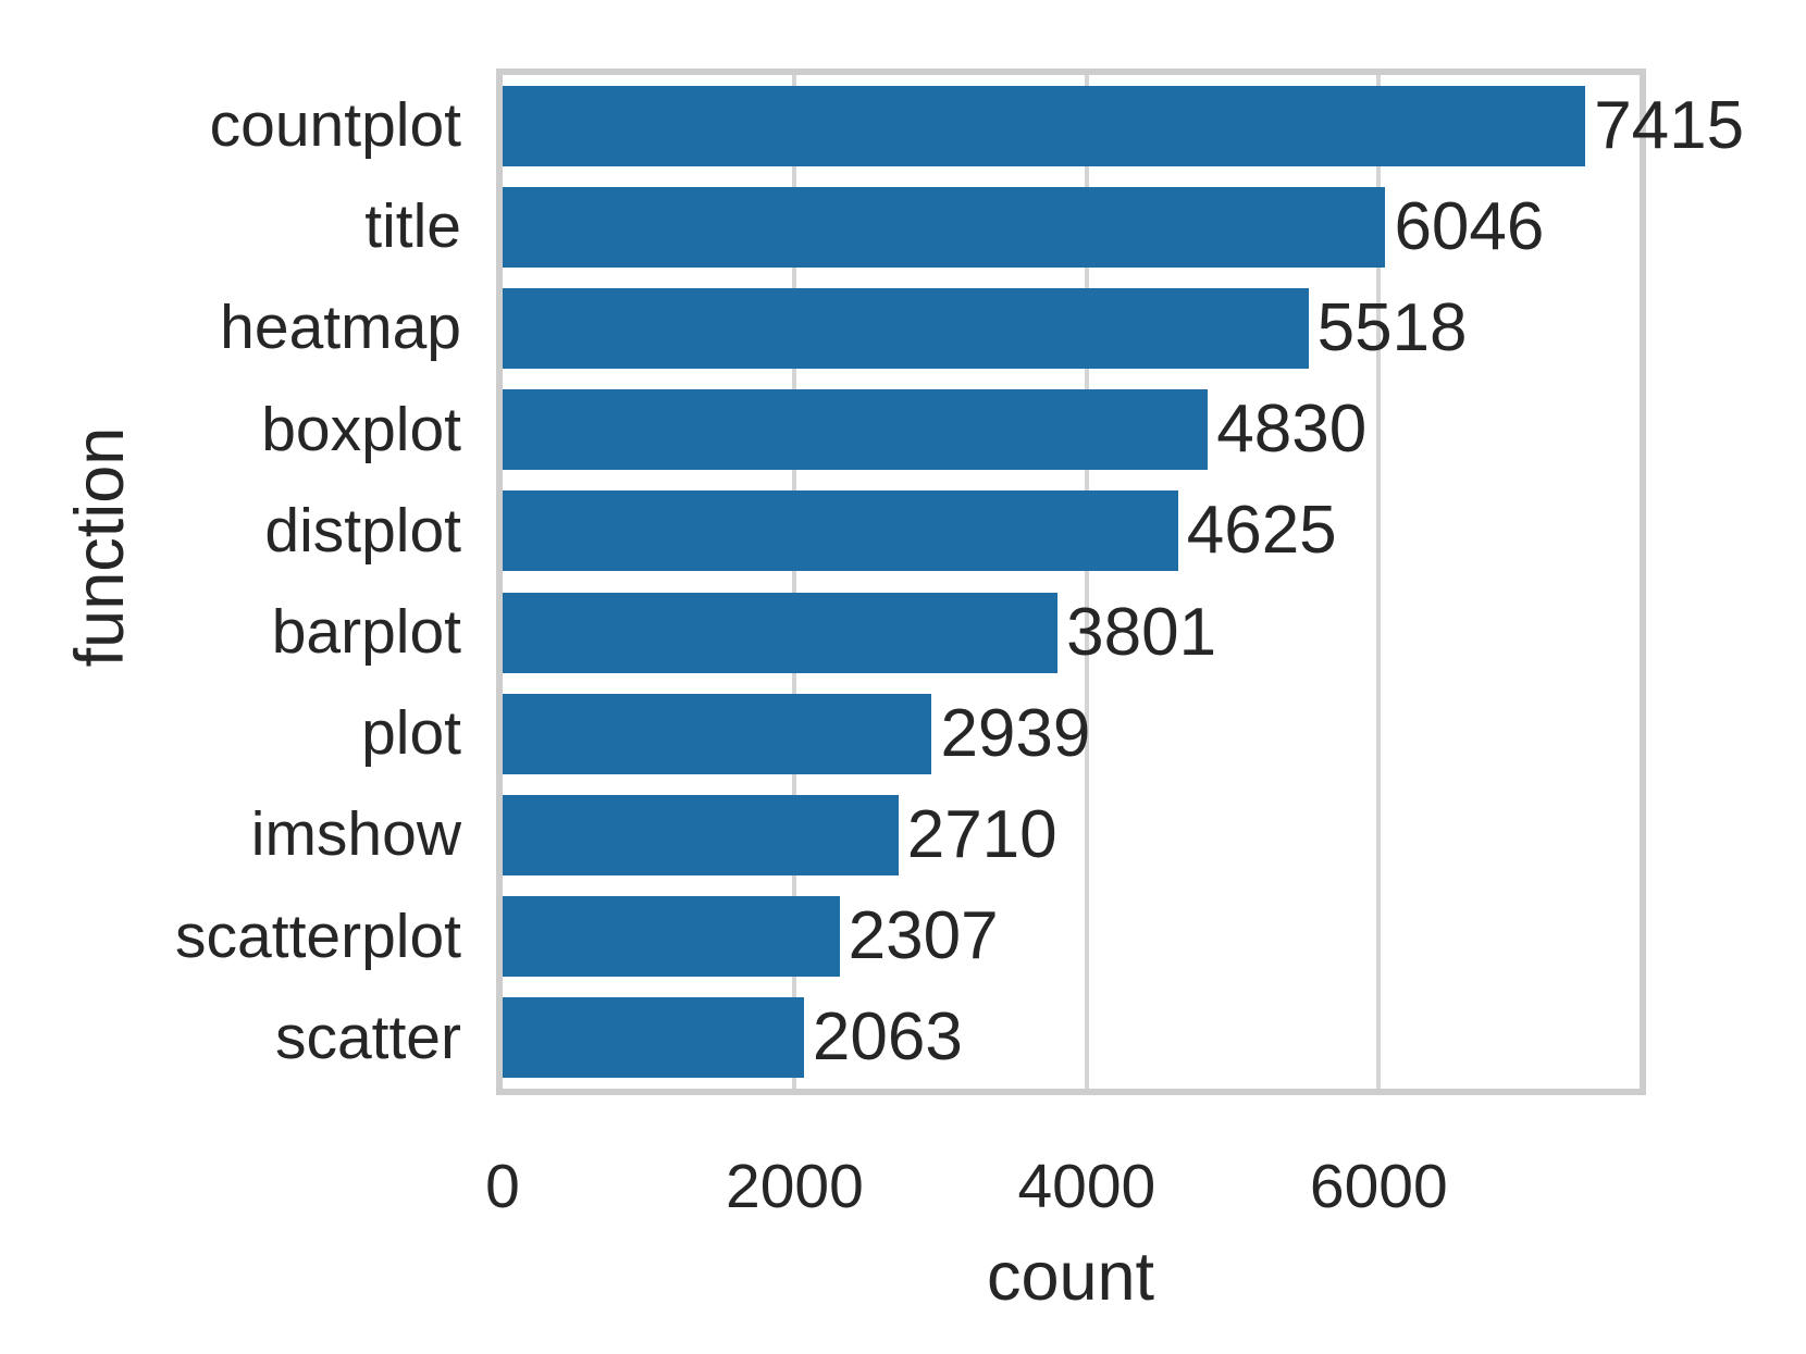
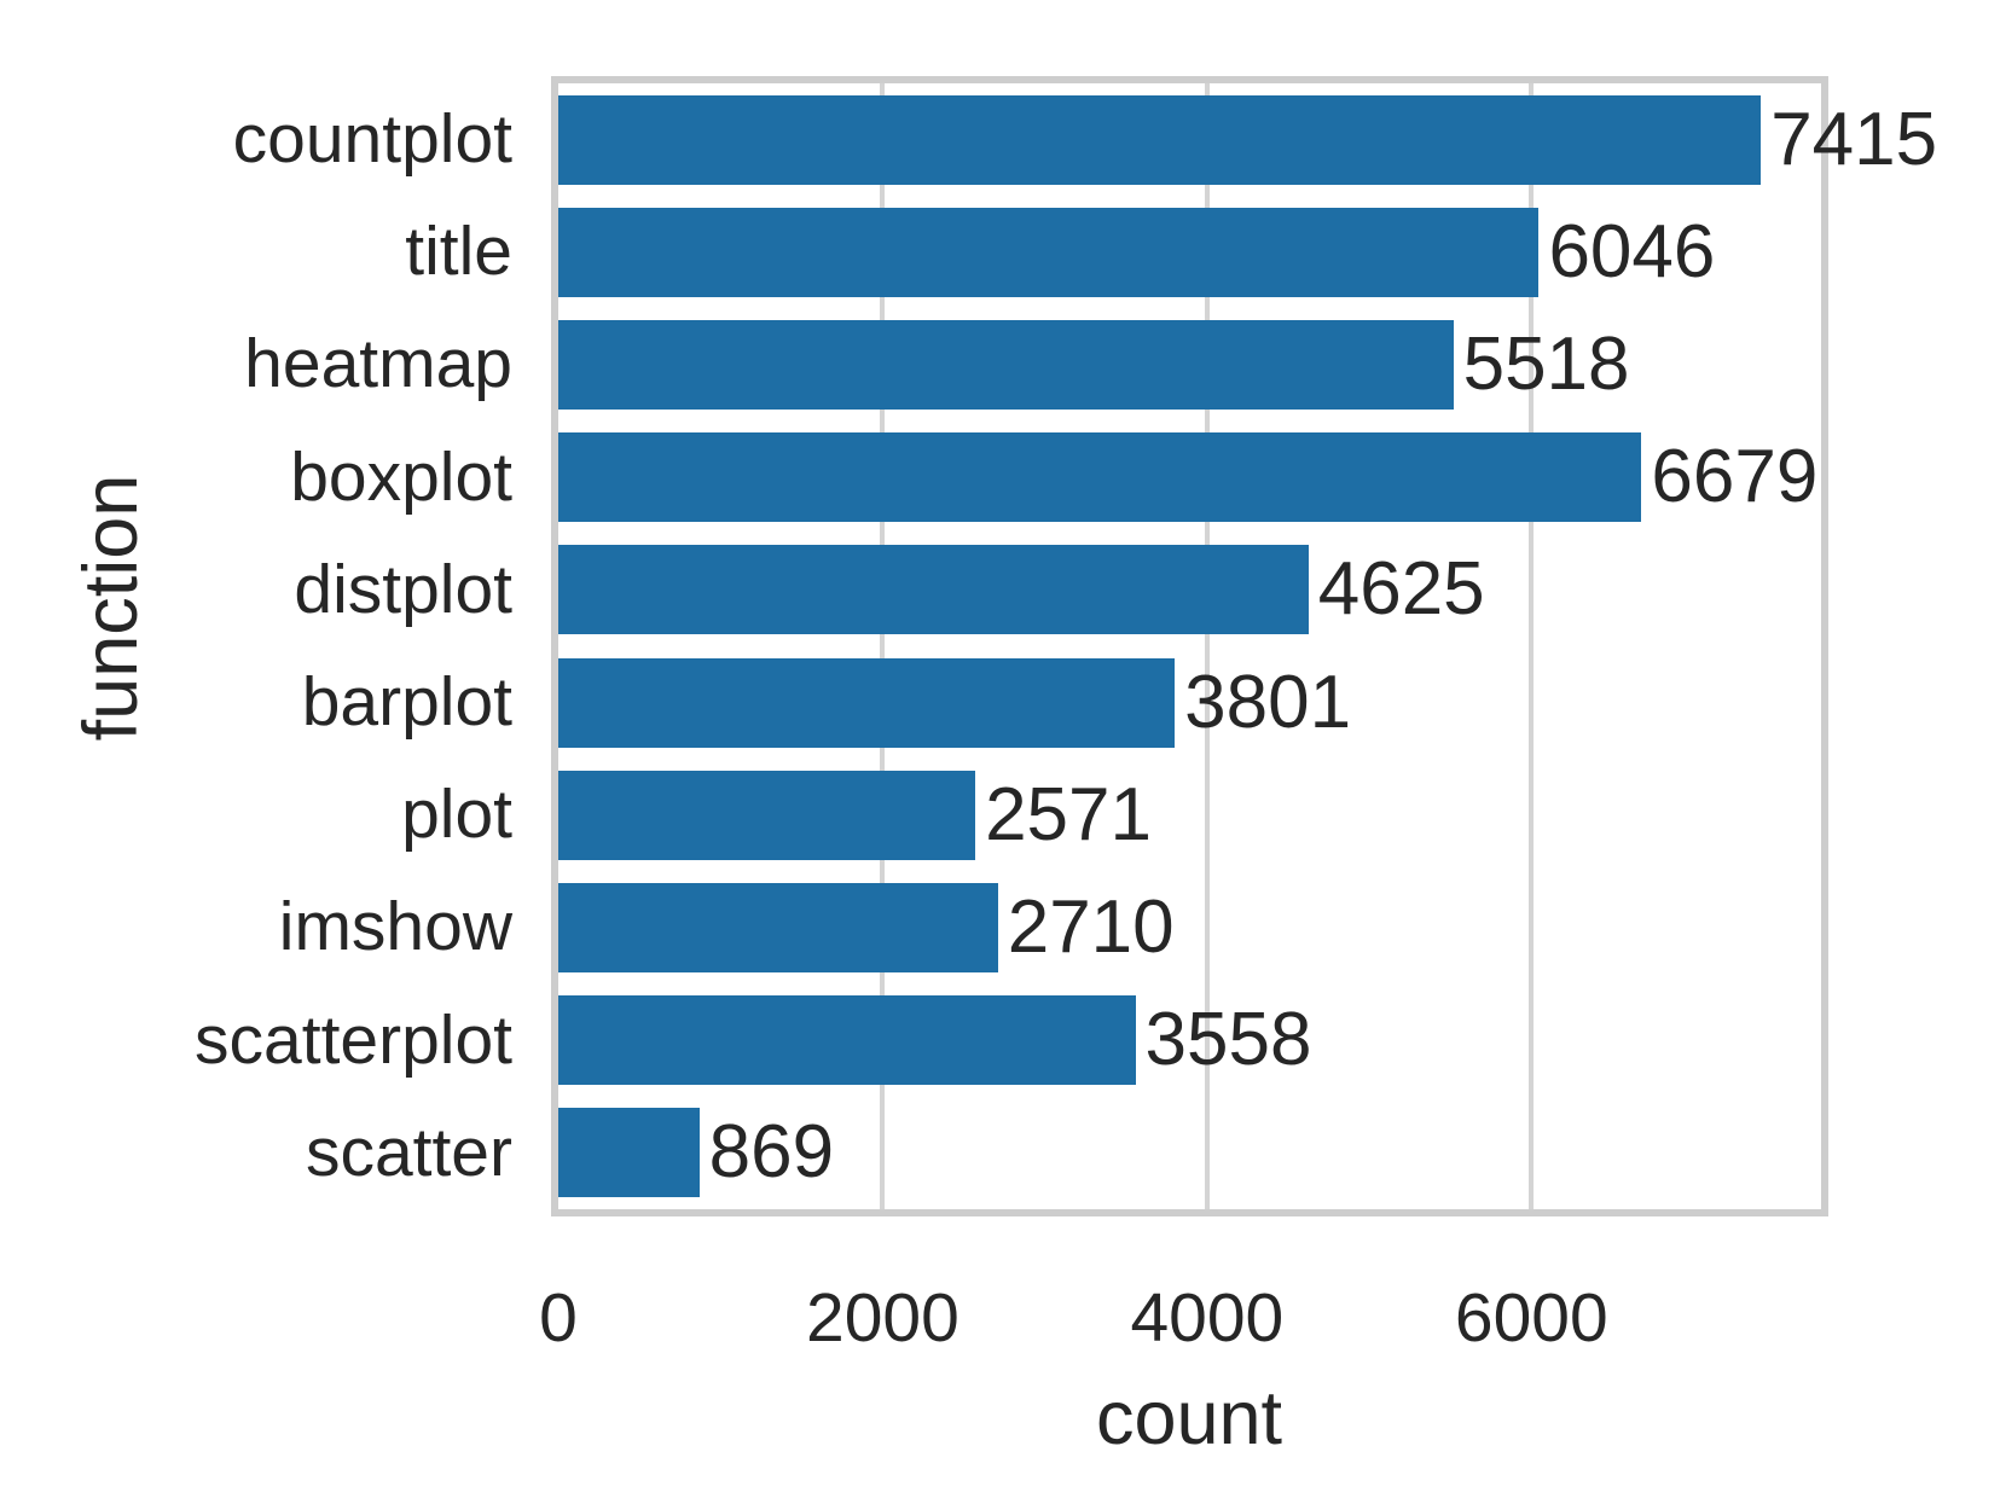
boxplot: 4830 -> 6679
plot: 2939 -> 2571
scatterplot: 2307 -> 3558
scatter: 2063 -> 869
